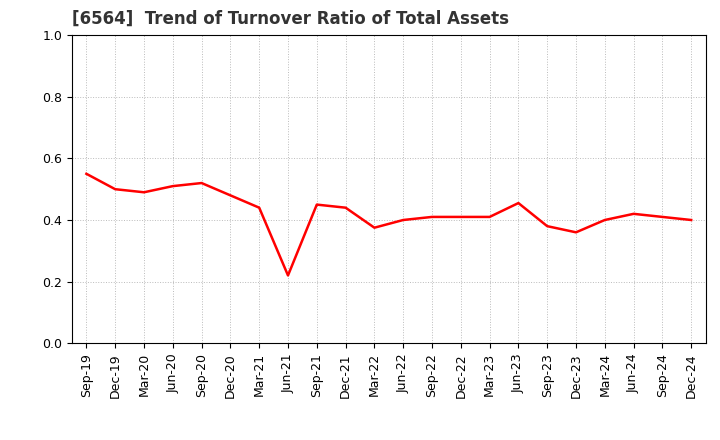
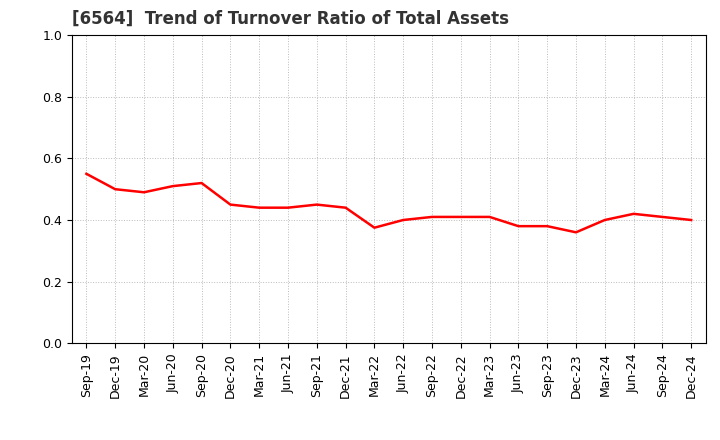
Dec-20: 0.480 -> 0.450
Jun-21: 0.220 -> 0.440
Jun-23: 0.455 -> 0.380
